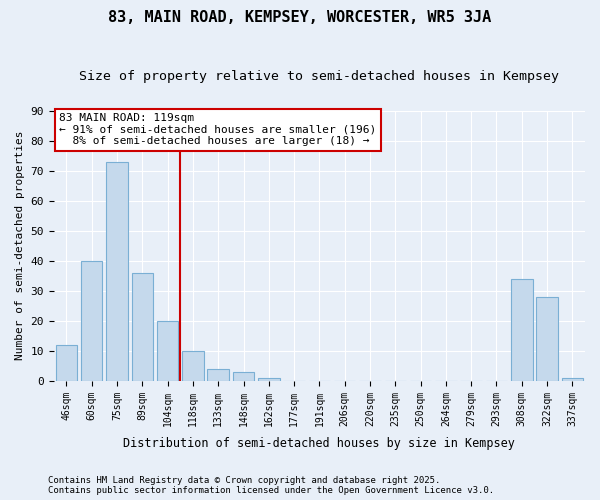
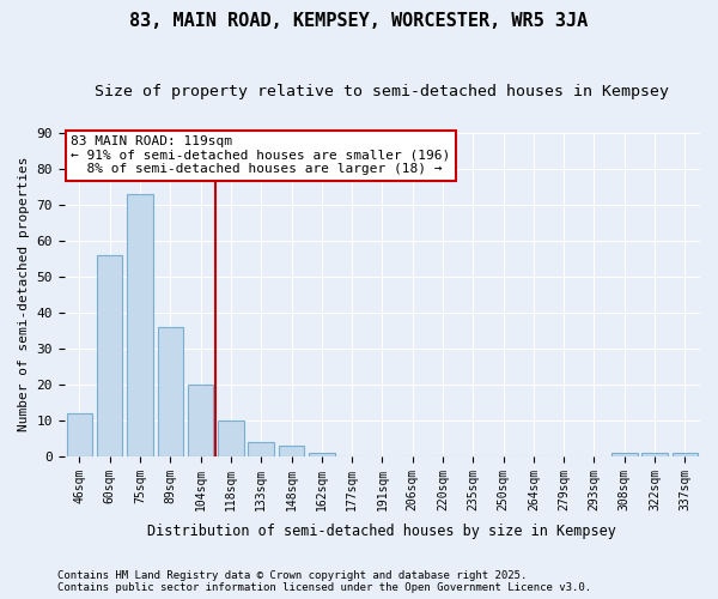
60sqm: 40 -> 56
308sqm: 34 -> 1
322sqm: 28 -> 1
